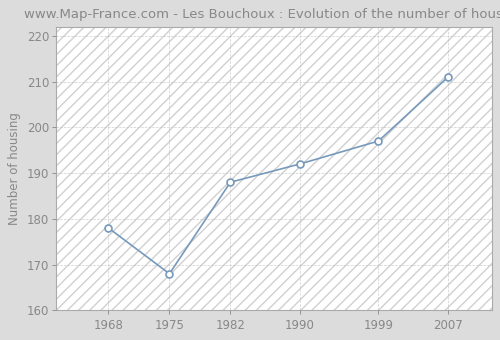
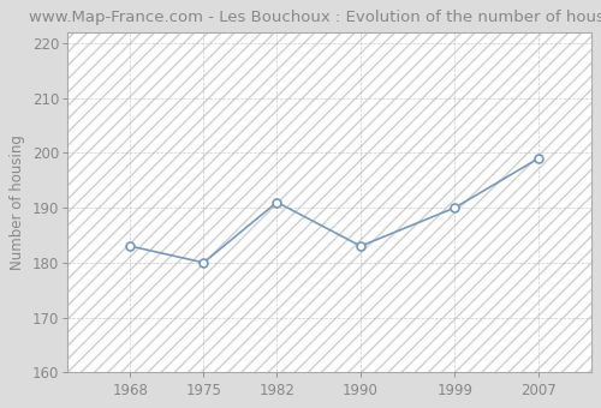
1968: 178 -> 183
1975: 168 -> 180
1982: 188 -> 191
1990: 192 -> 183
1999: 197 -> 190
2007: 211 -> 199
